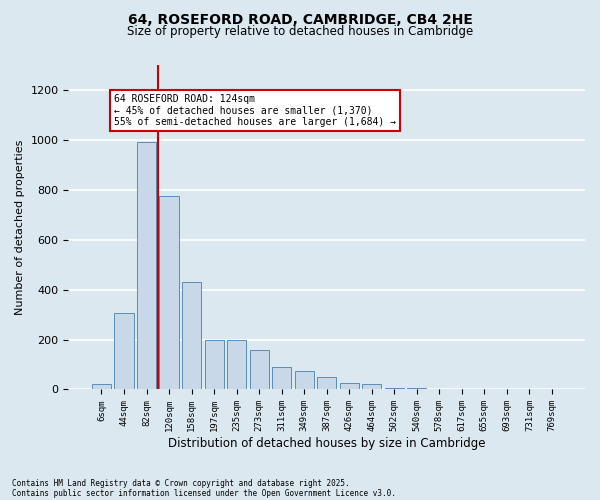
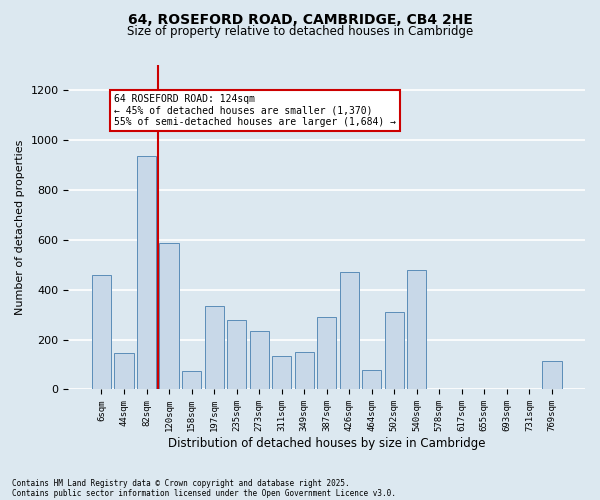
6sqm: 20 -> 460
44sqm: 305 -> 145
82sqm: 990 -> 935
120sqm: 775 -> 585
158sqm: 430 -> 75
197sqm: 200 -> 335
235sqm: 200 -> 280
273sqm: 160 -> 235
311sqm: 90 -> 135
349sqm: 75 -> 150
387sqm: 50 -> 290
426sqm: 25 -> 470
464sqm: 20 -> 80
502sqm: 5 -> 310
540sqm: 5 -> 480
769sqm: 2 -> 115
